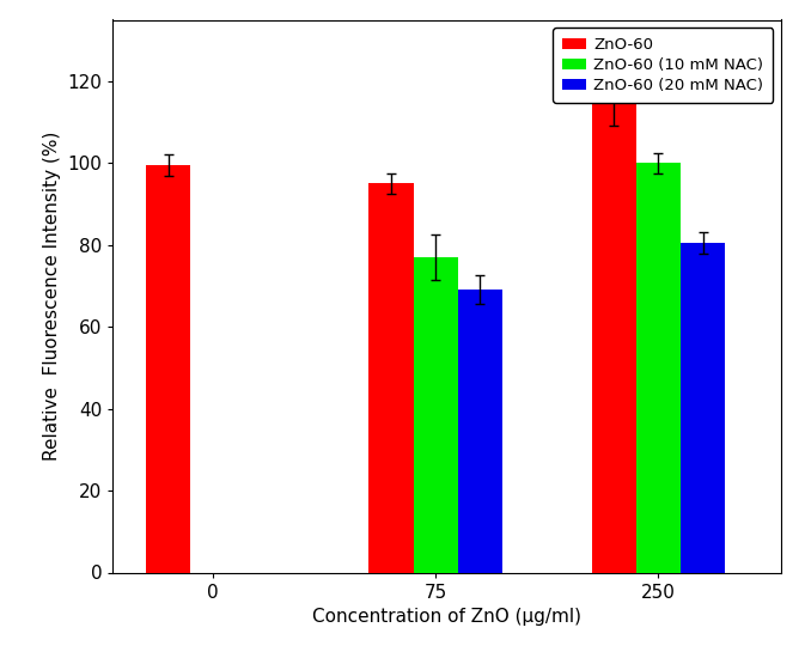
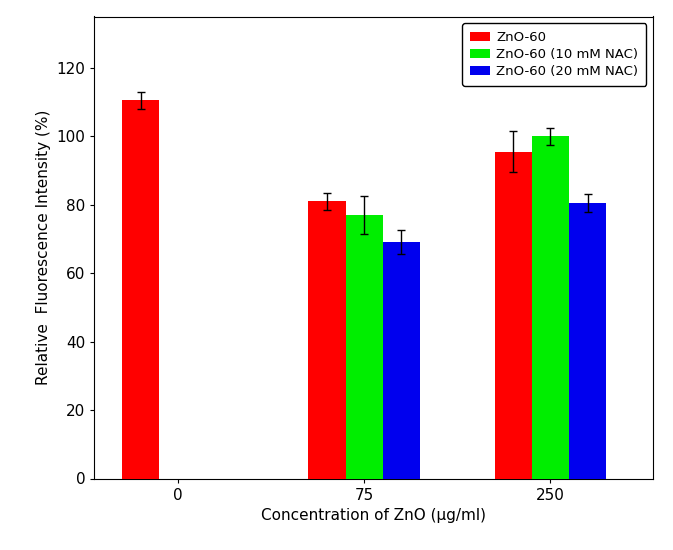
ZnO-60/0: 99.5 -> 110.5
ZnO-60/75: 95.0 -> 81.0
ZnO-60/250: 115.0 -> 95.5
